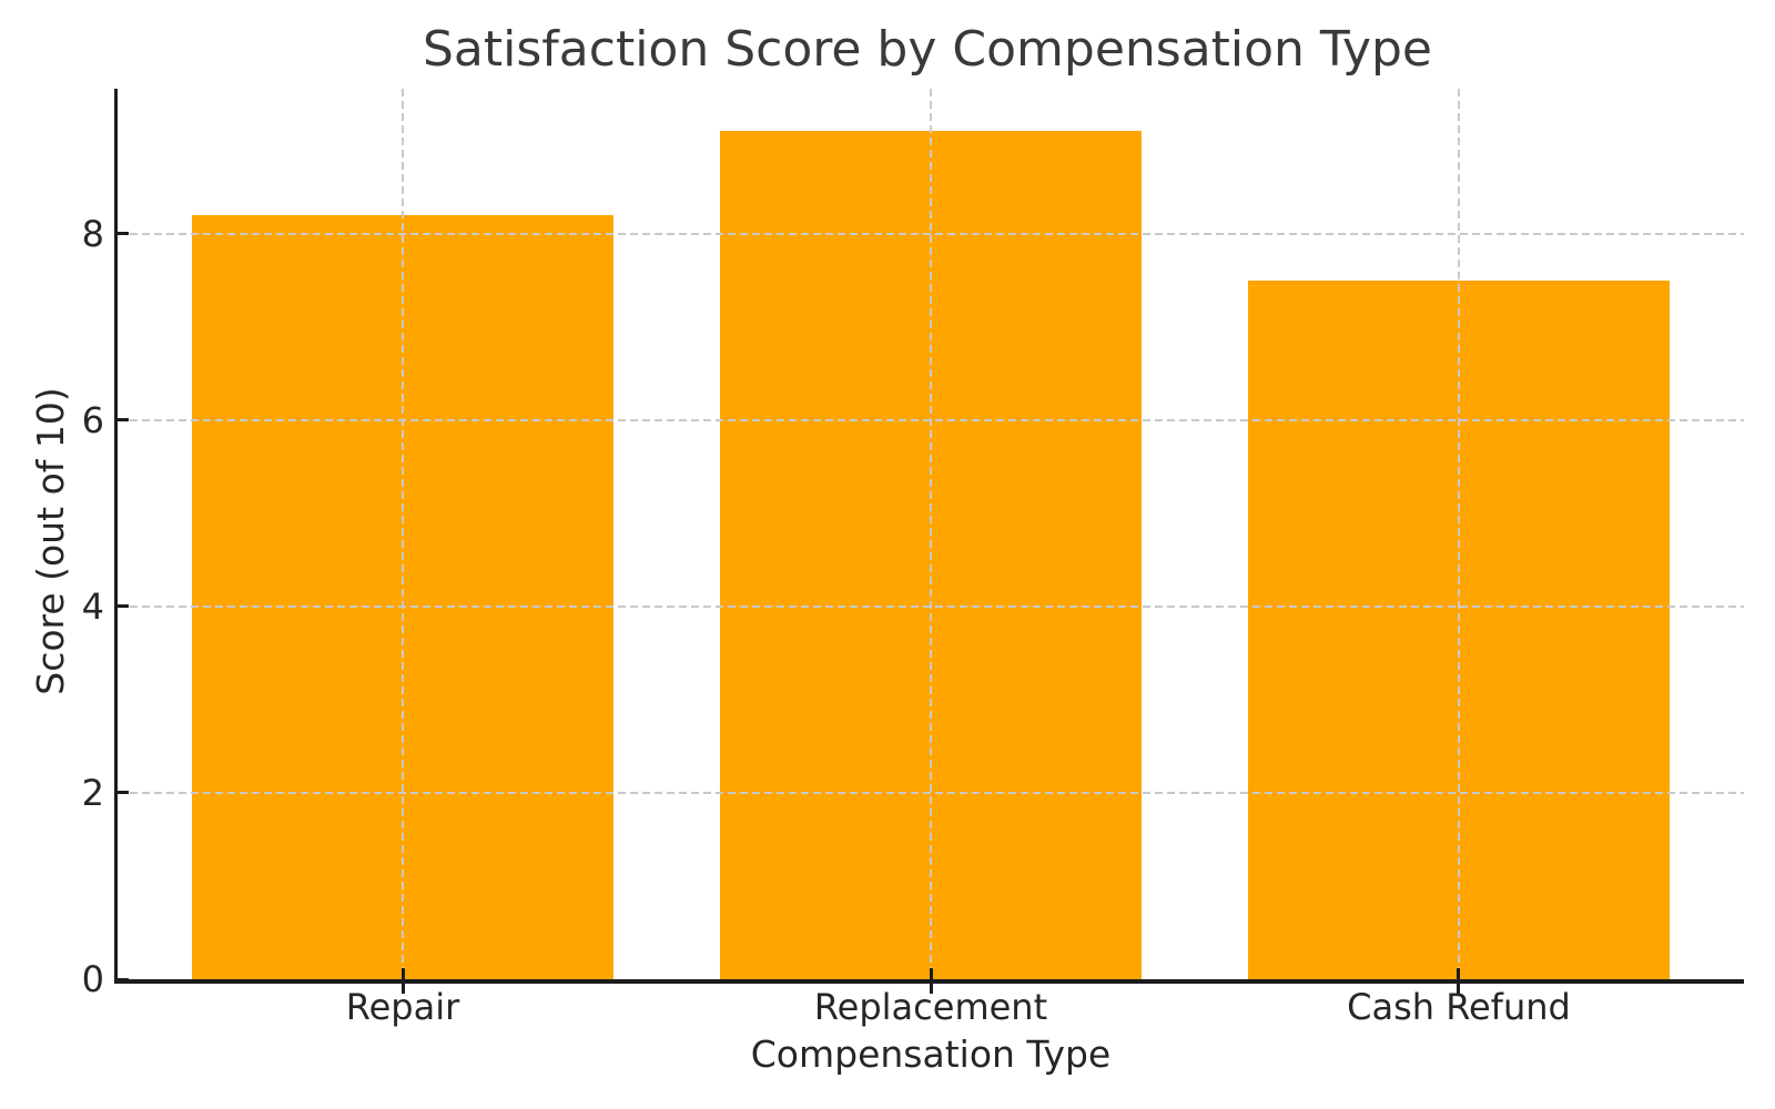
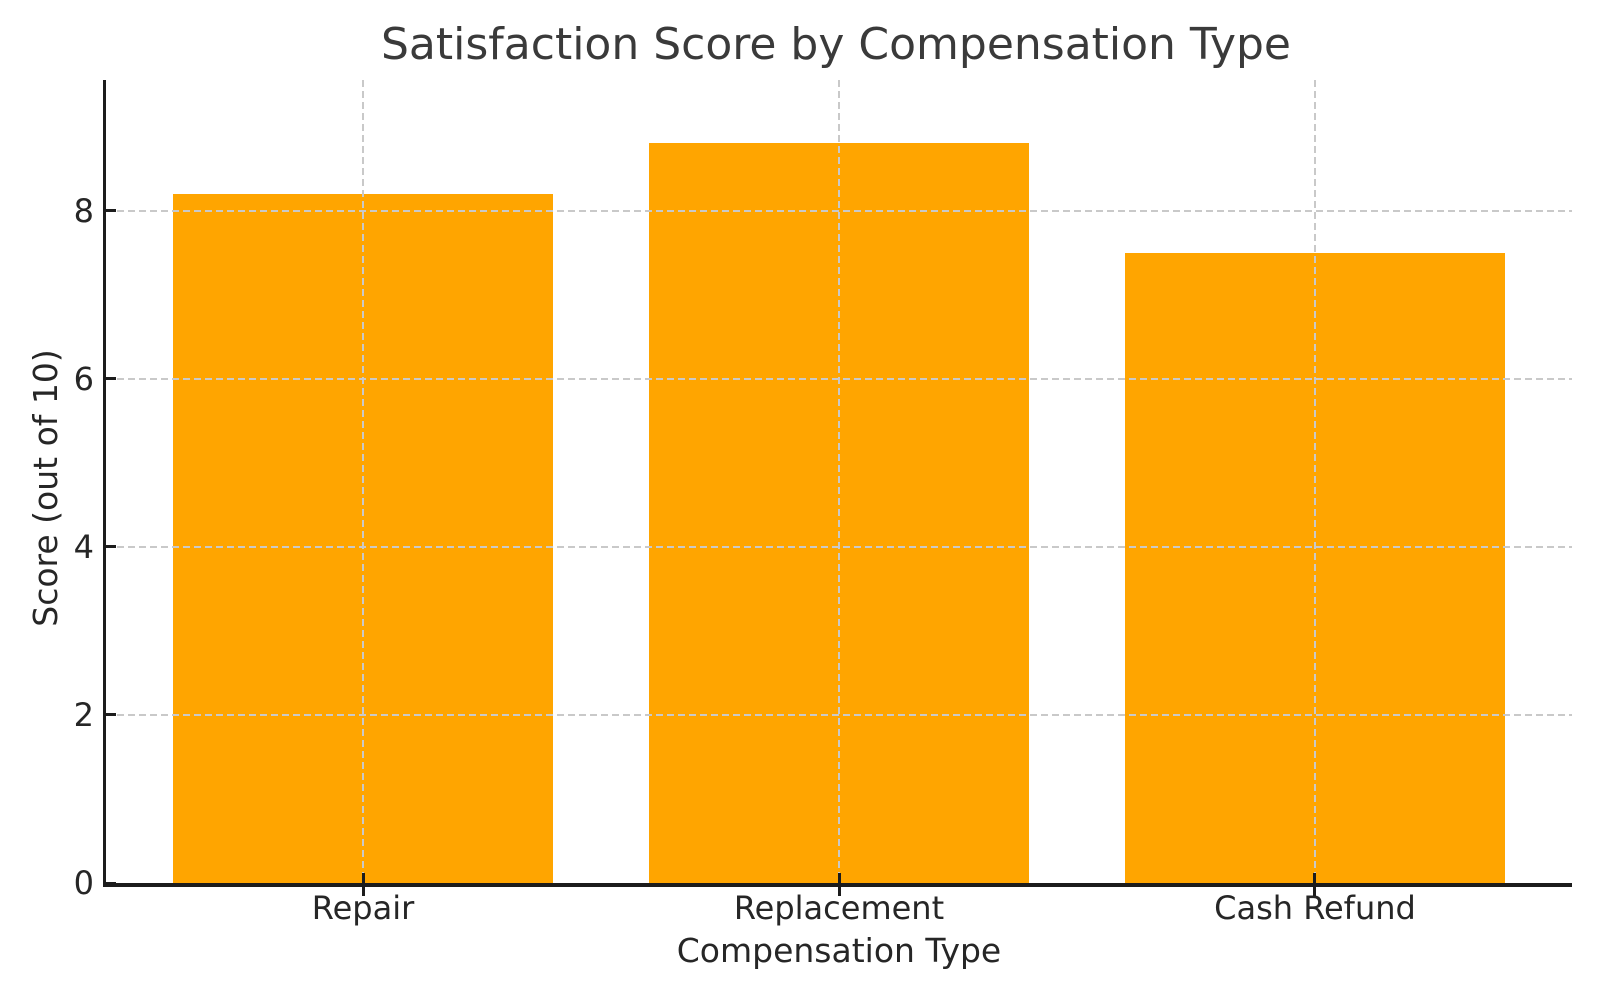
Replacement: 9.1 -> 8.8
